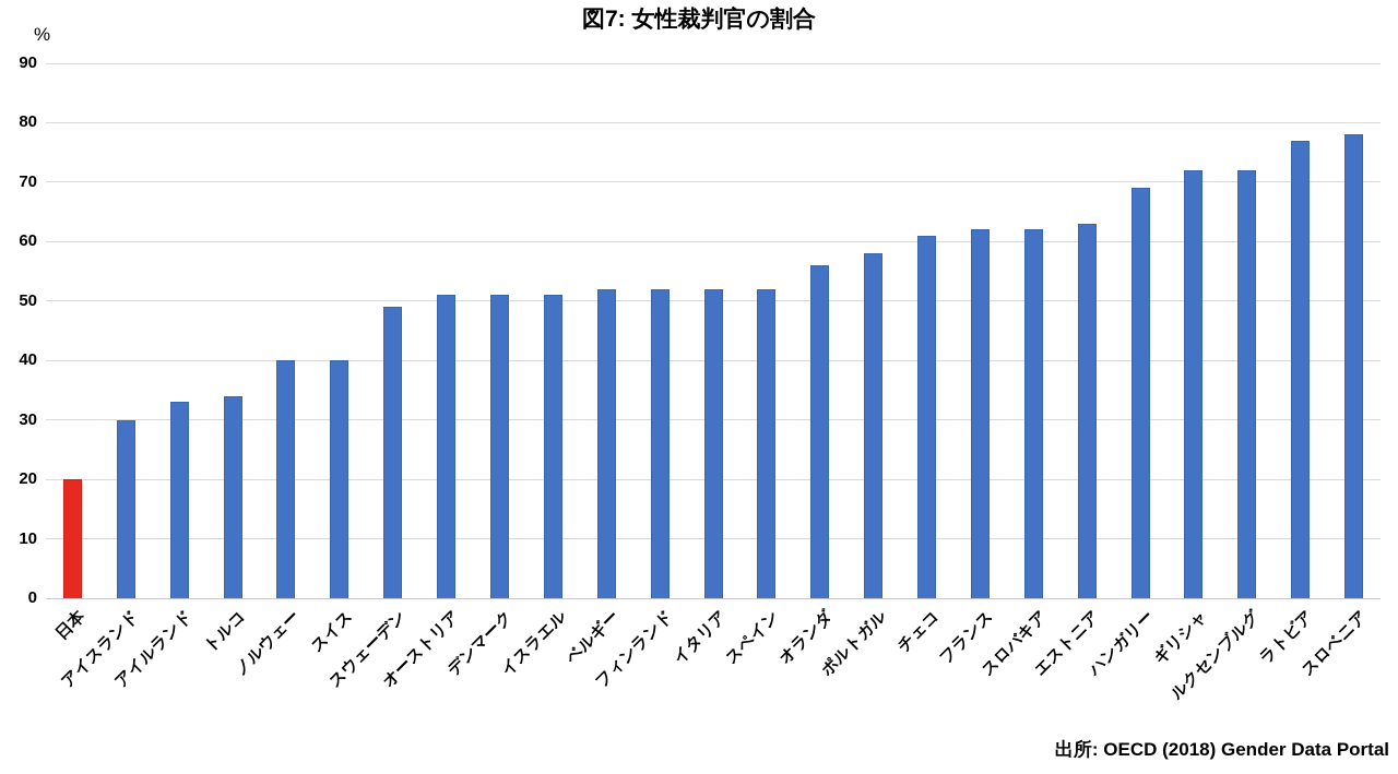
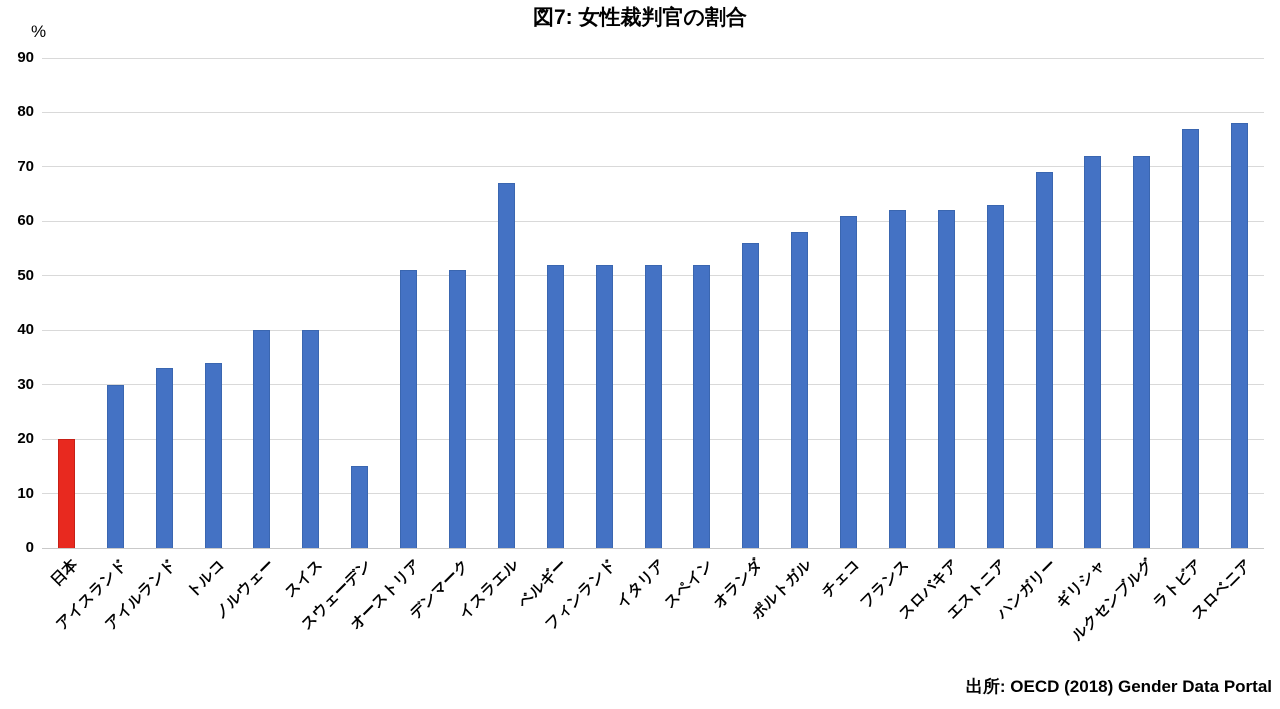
スウェーデン: 49 -> 15
イスラエル: 51 -> 67
